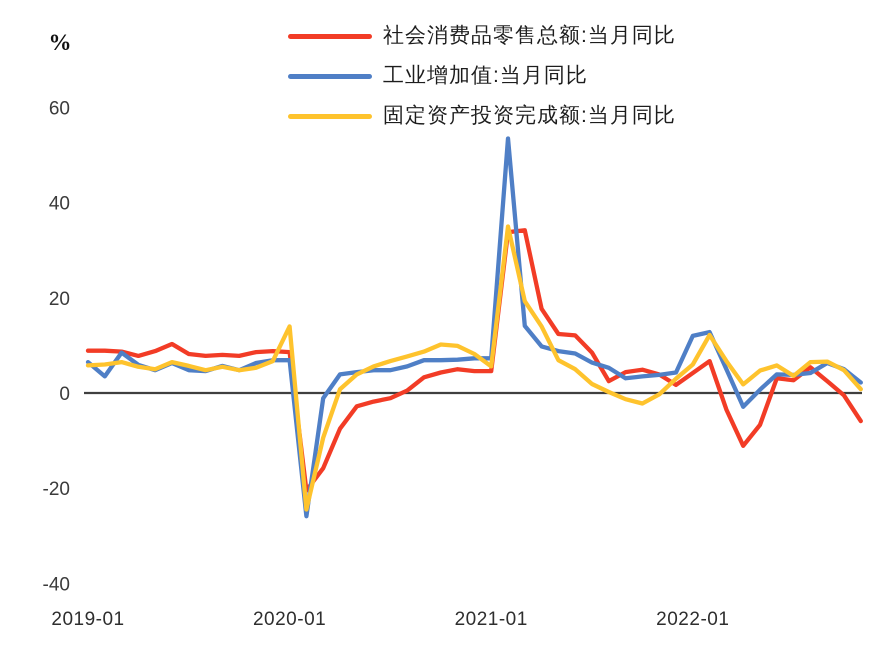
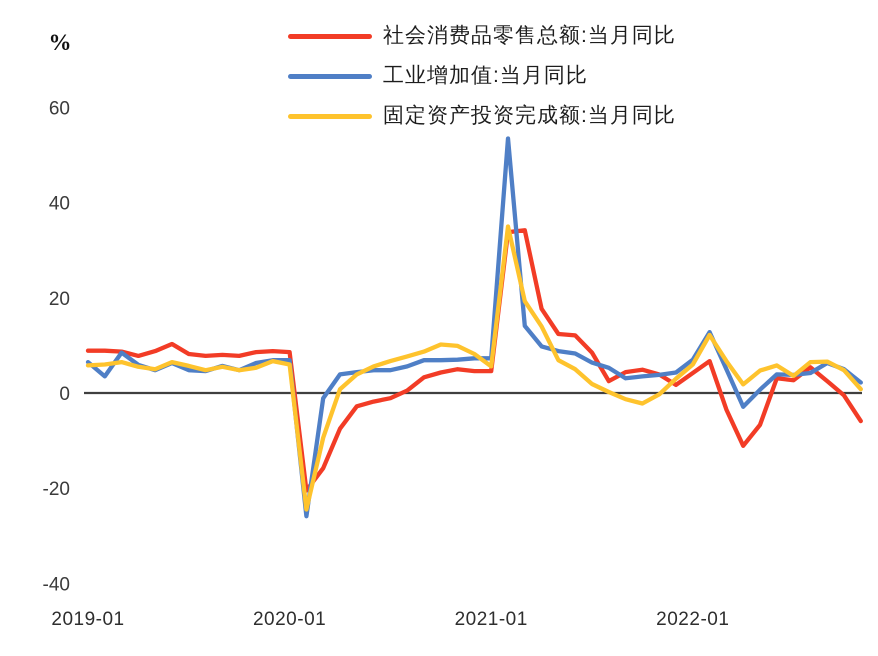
固定资产投资完成额:当月同比/2020-01: 14 -> 6
工业增加值:当月同比/2022-01: 12 -> 7
